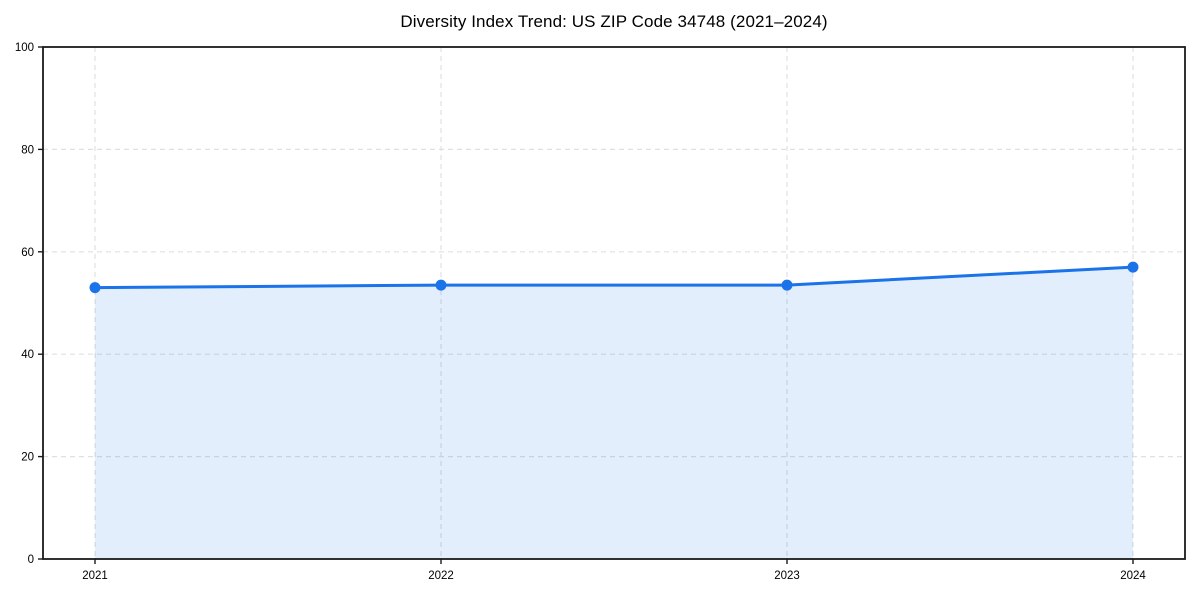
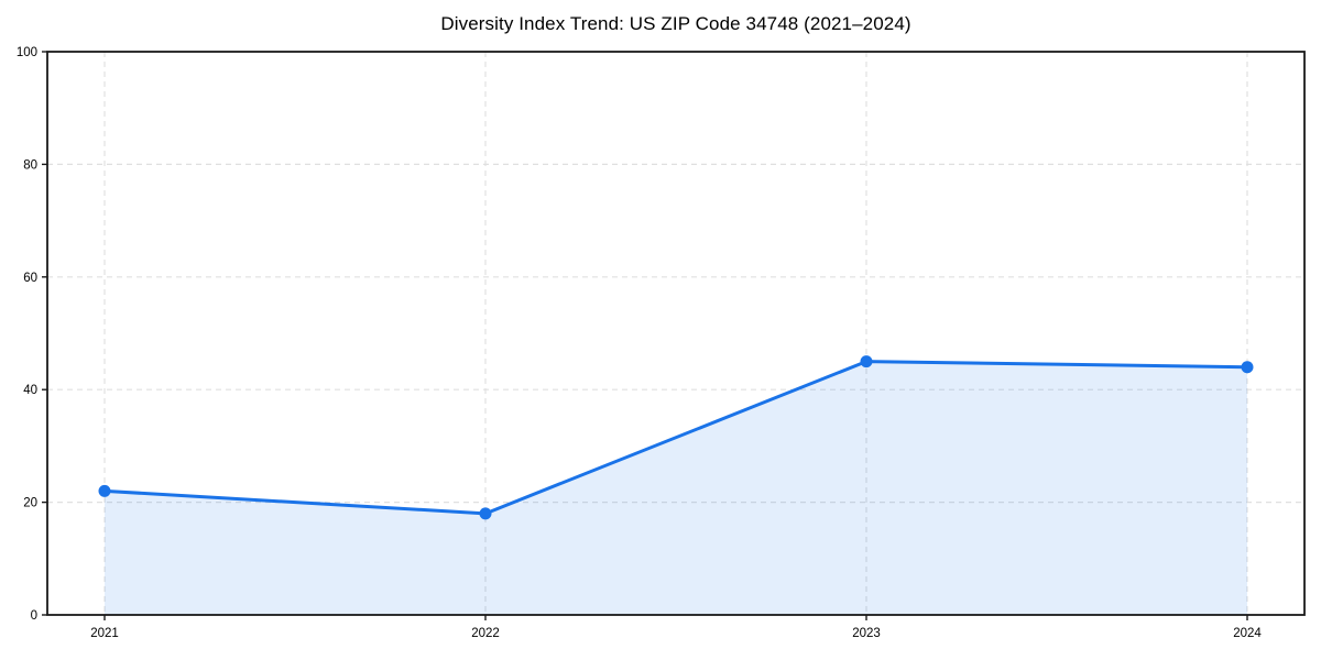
2021: 53 -> 22
2022: 54 -> 18
2023: 54 -> 45
2024: 57 -> 44
